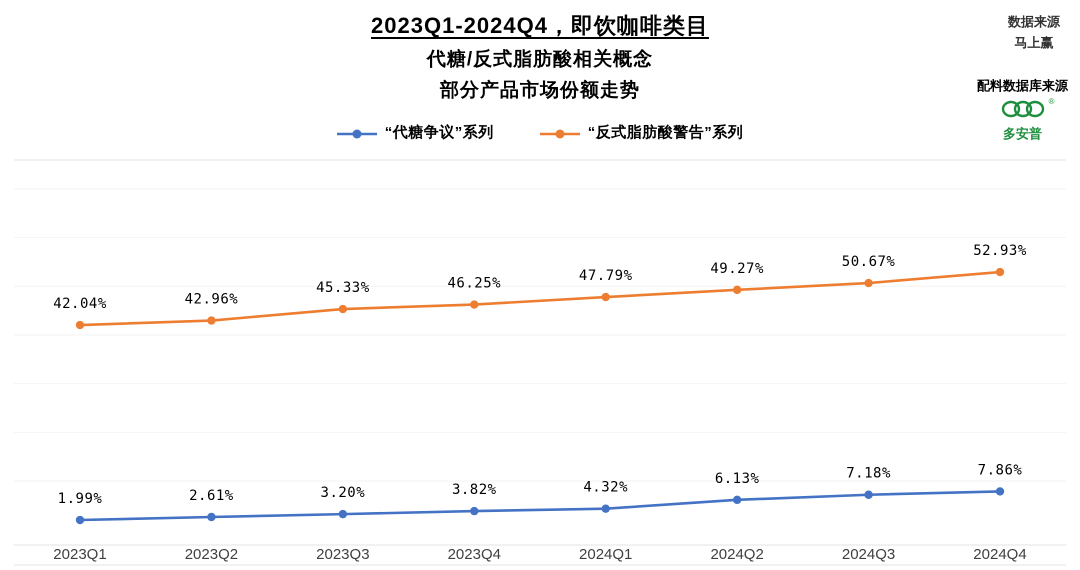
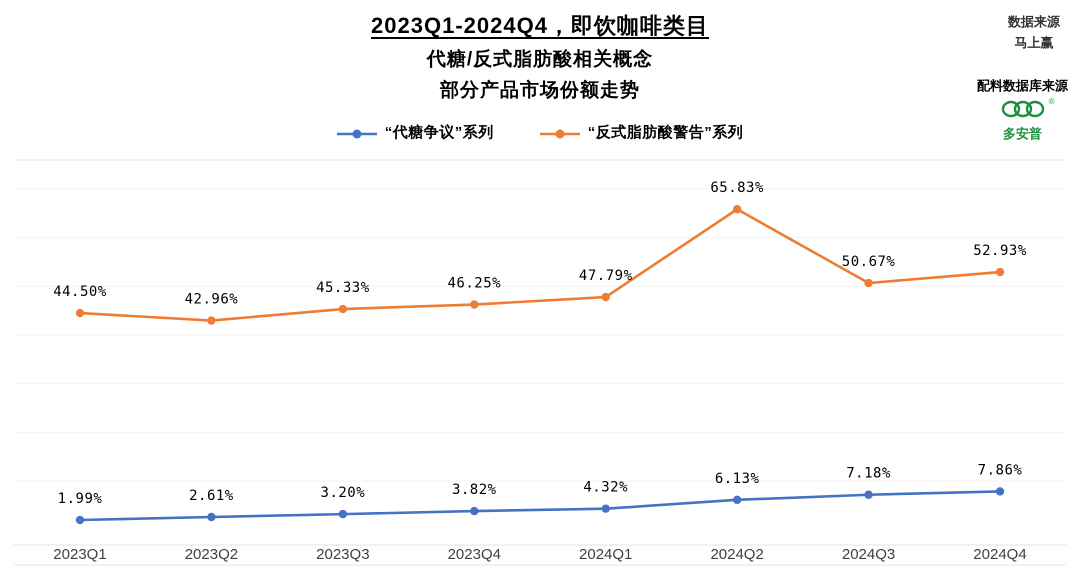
“反式脂肪酸警告”系列/2023Q1: 42.04% -> 44.50%
“反式脂肪酸警告”系列/2024Q2: 49.27% -> 65.83%
